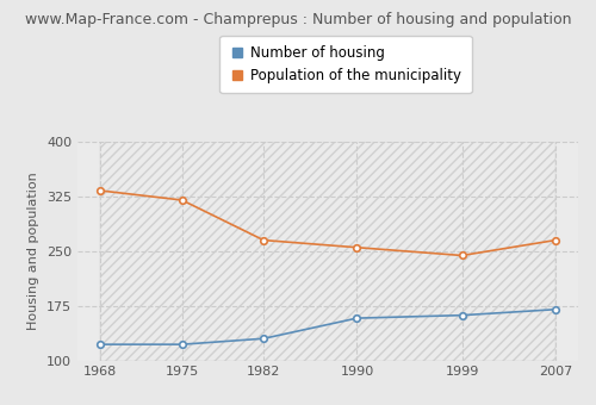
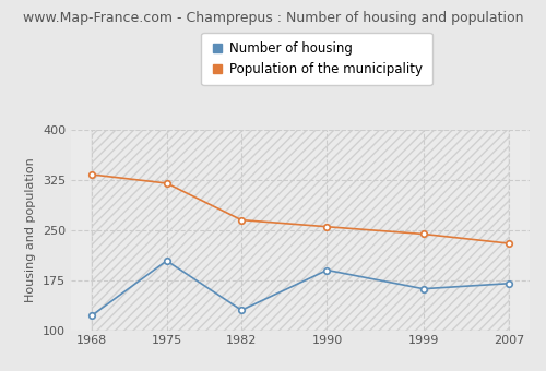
Number of housing/1975: 122 -> 204
Number of housing/1990: 158 -> 190
Population of the municipality/2007: 265 -> 230
